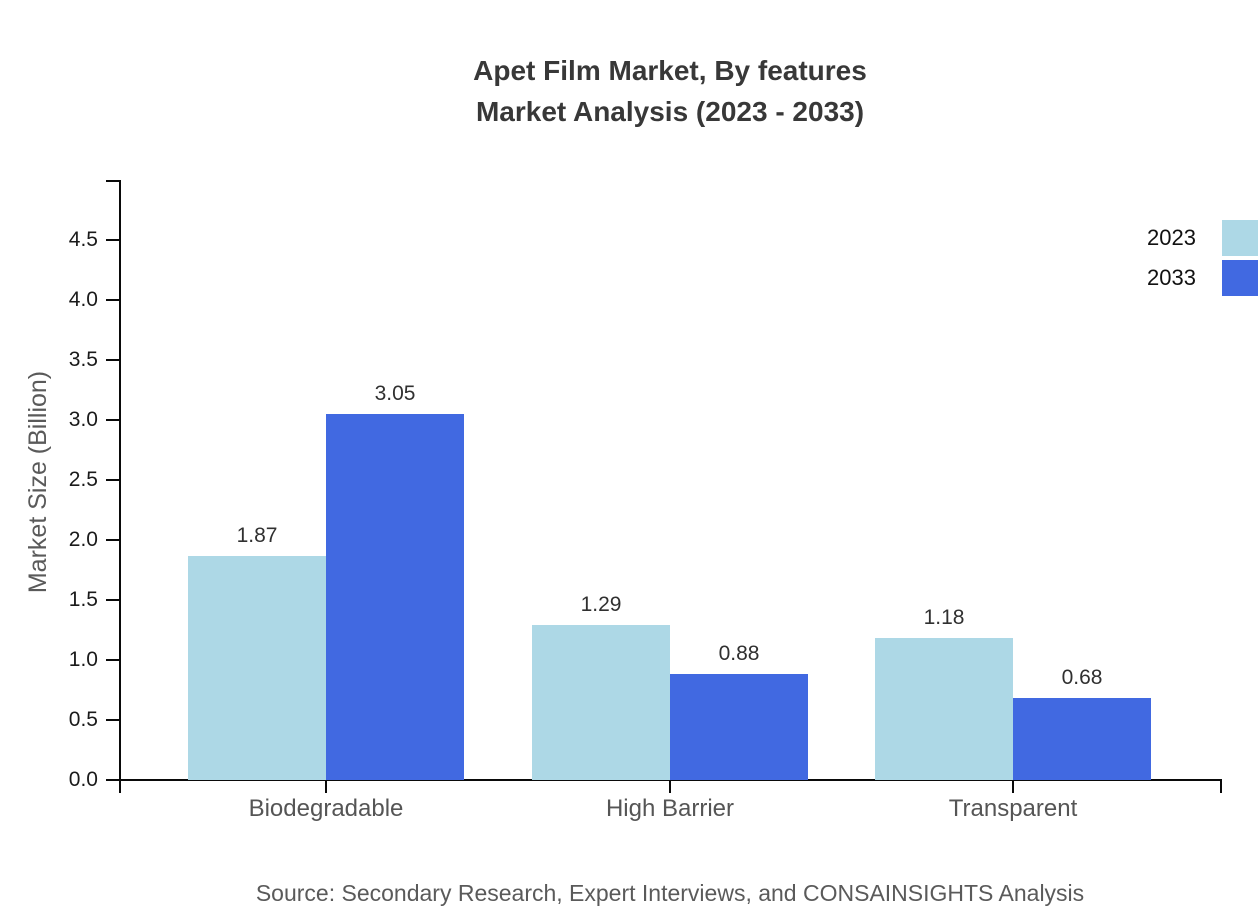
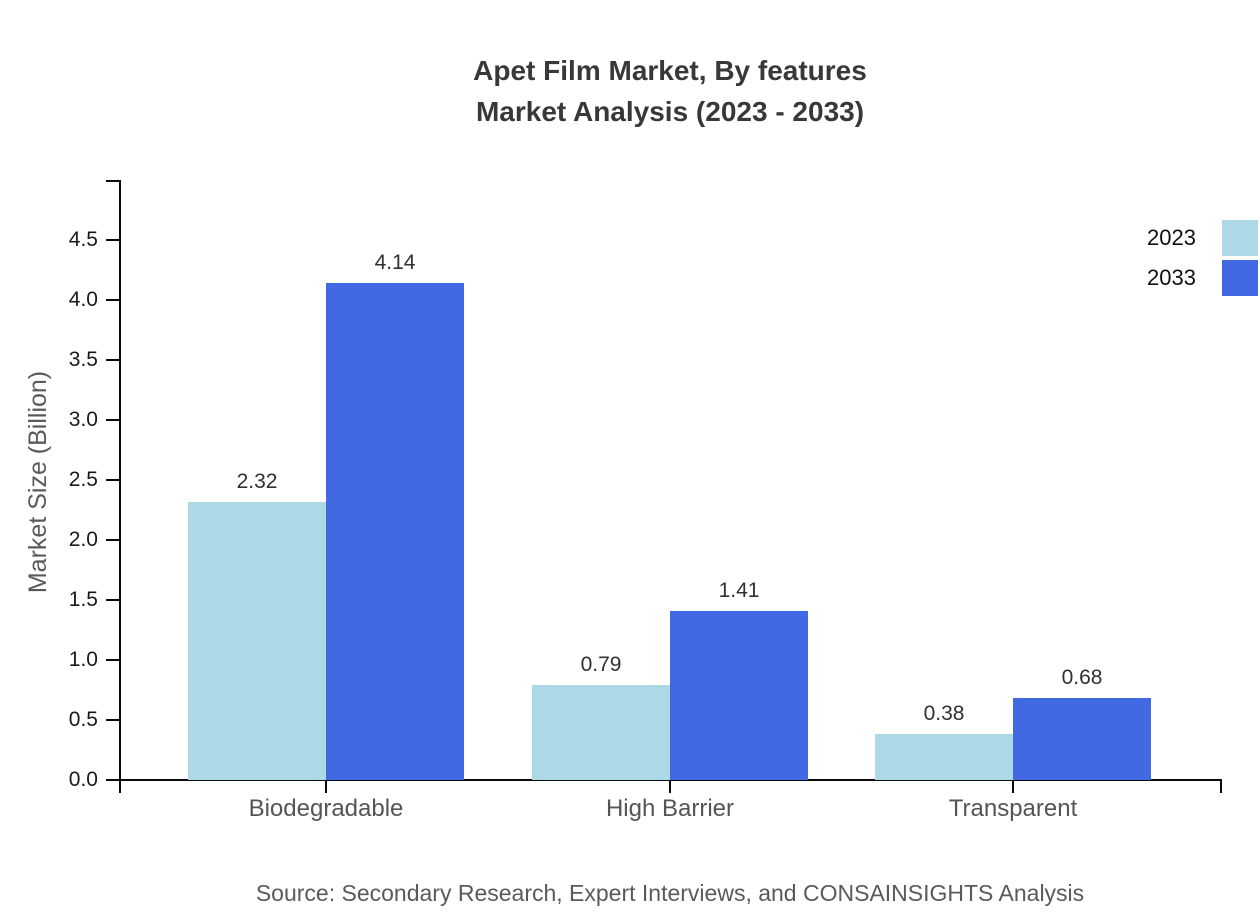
2023/Biodegradable: 1.87 -> 2.32
2033/Biodegradable: 3.05 -> 4.14
2023/High Barrier: 1.29 -> 0.79
2033/High Barrier: 0.88 -> 1.41
2023/Transparent: 1.18 -> 0.38
